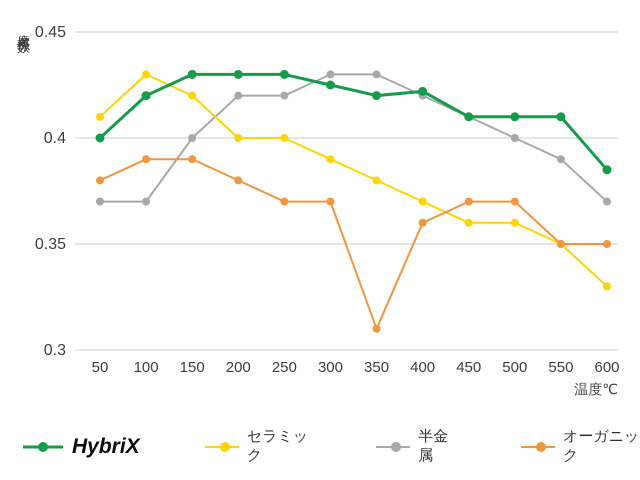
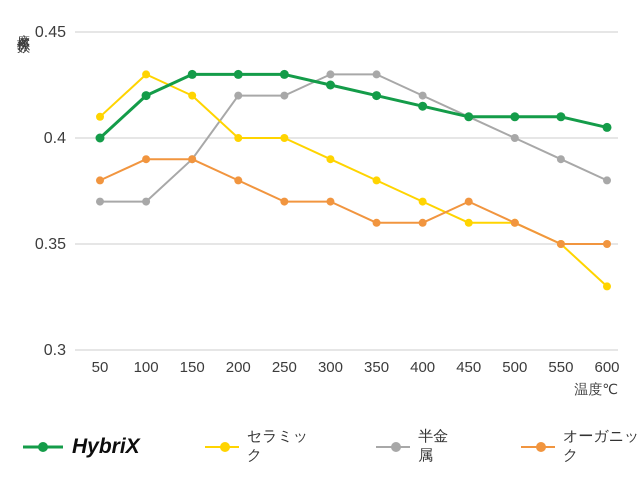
半金属/150: 0.40 -> 0.39
オーガニック/350: 0.31 -> 0.36
HybriX/400: 0.422 -> 0.415
オーガニック/500: 0.37 -> 0.36
HybriX/600: 0.385 -> 0.405
半金属/600: 0.37 -> 0.38
